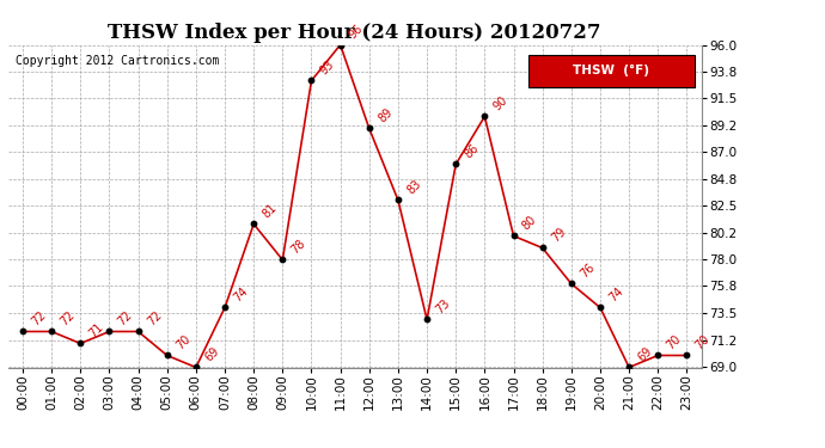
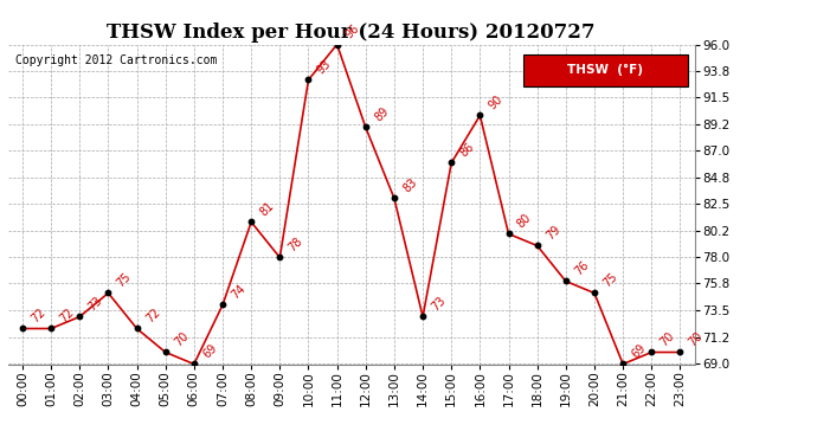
02:00: 71 -> 73
03:00: 72 -> 75
20:00: 74 -> 75
